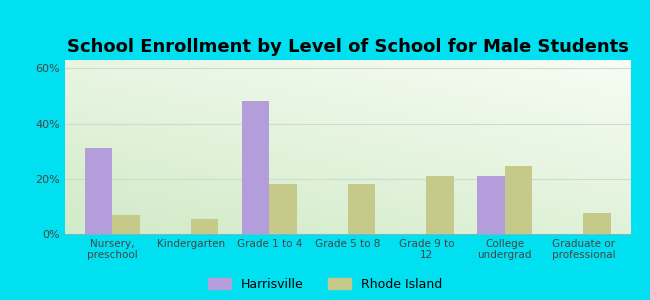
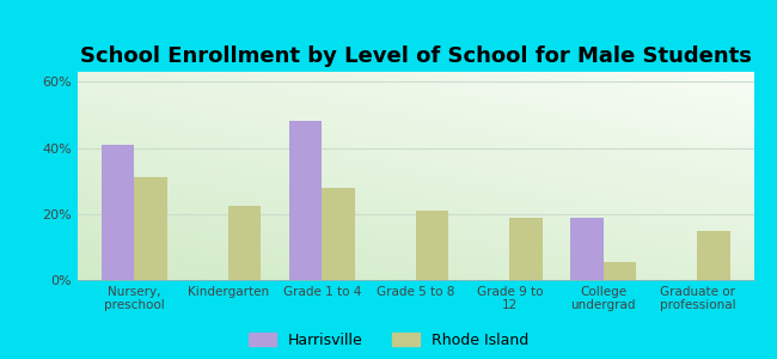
Harrisville/Nursery, preschool: 31% -> 41%
Rhode Island/Nursery, preschool: 7.0% -> 31.0%
Rhode Island/Kindergarten: 5.5% -> 22.5%
Rhode Island/Grade 1 to 4: 18.0% -> 28.0%
Rhode Island/Grade 5 to 8: 18.0% -> 21.0%
Rhode Island/Grade 9 to 12: 21.0% -> 19.0%
Harrisville/College undergrad: 21% -> 19%
Rhode Island/College undergrad: 24.5% -> 5.5%
Rhode Island/Graduate or professional: 7.5% -> 15.0%
